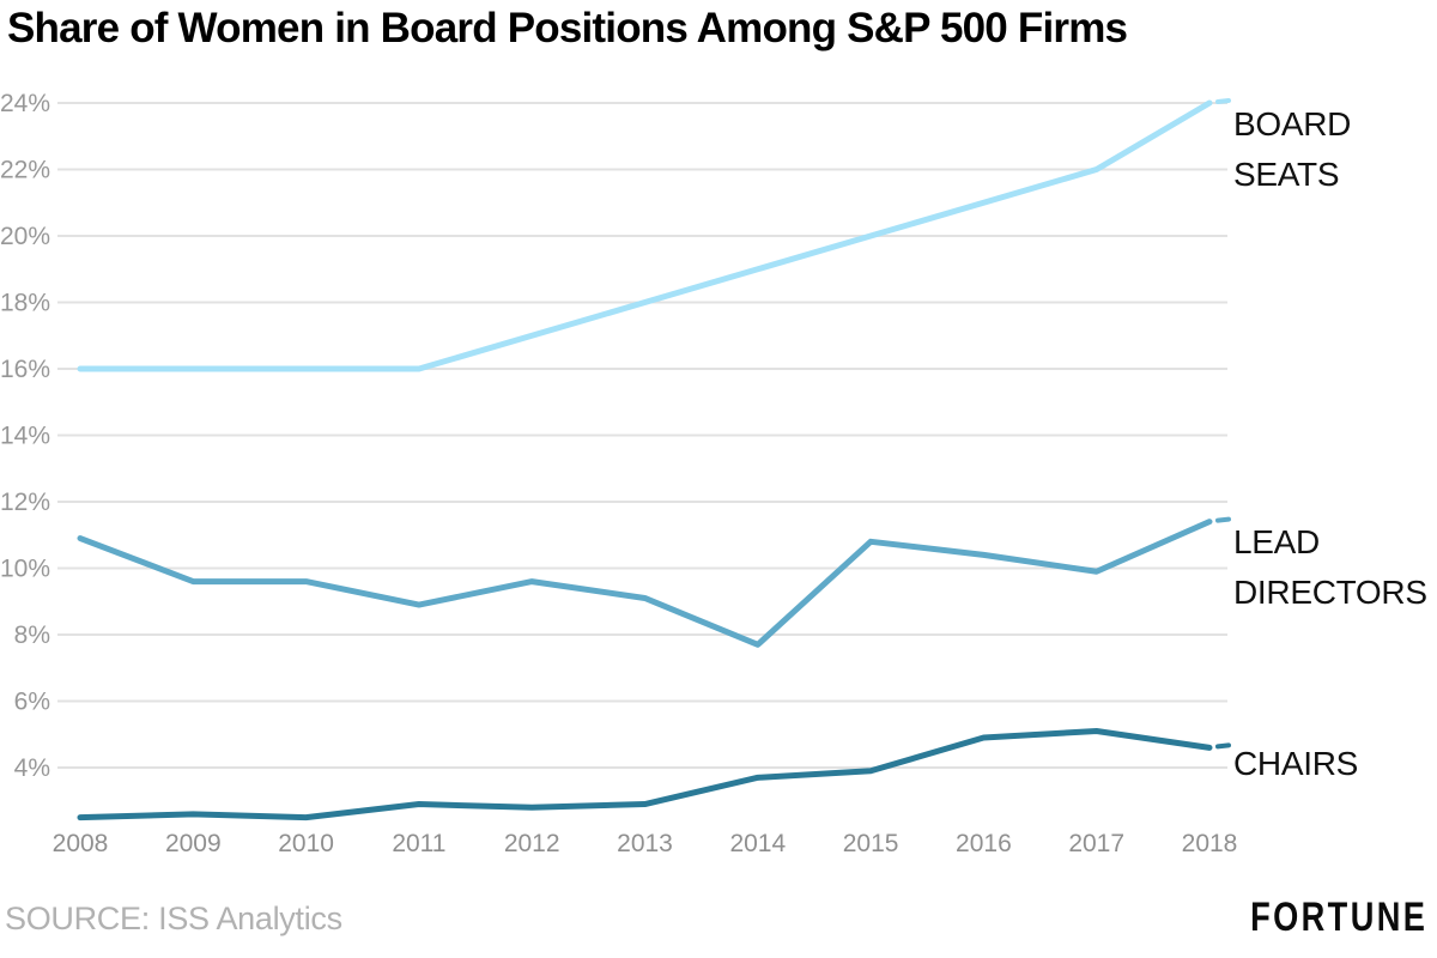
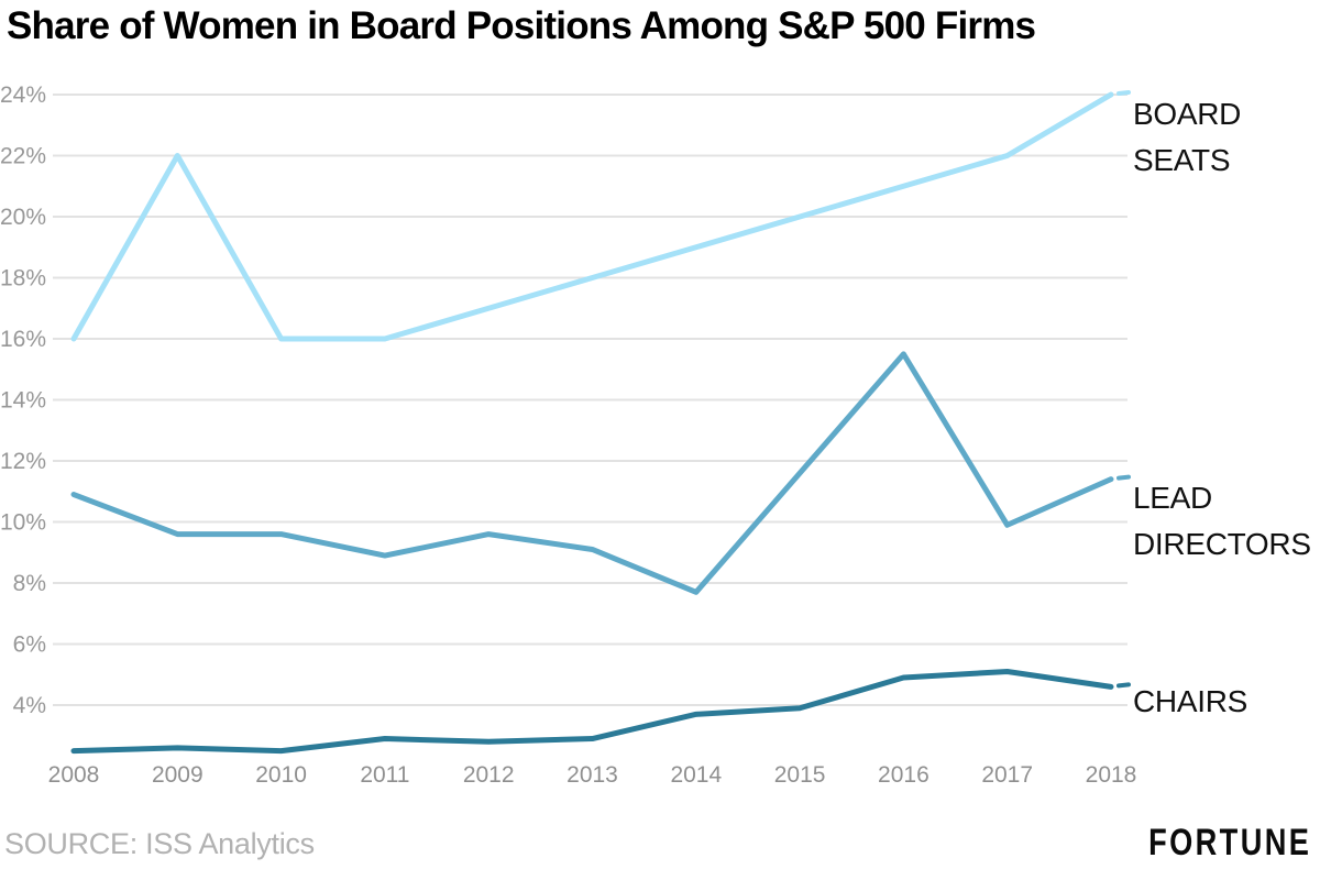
BOARD SEATS/2009: 16% -> 22%
LEAD DIRECTORS/2015: 10.8% -> 11.6%
LEAD DIRECTORS/2016: 10.4% -> 15.5%
